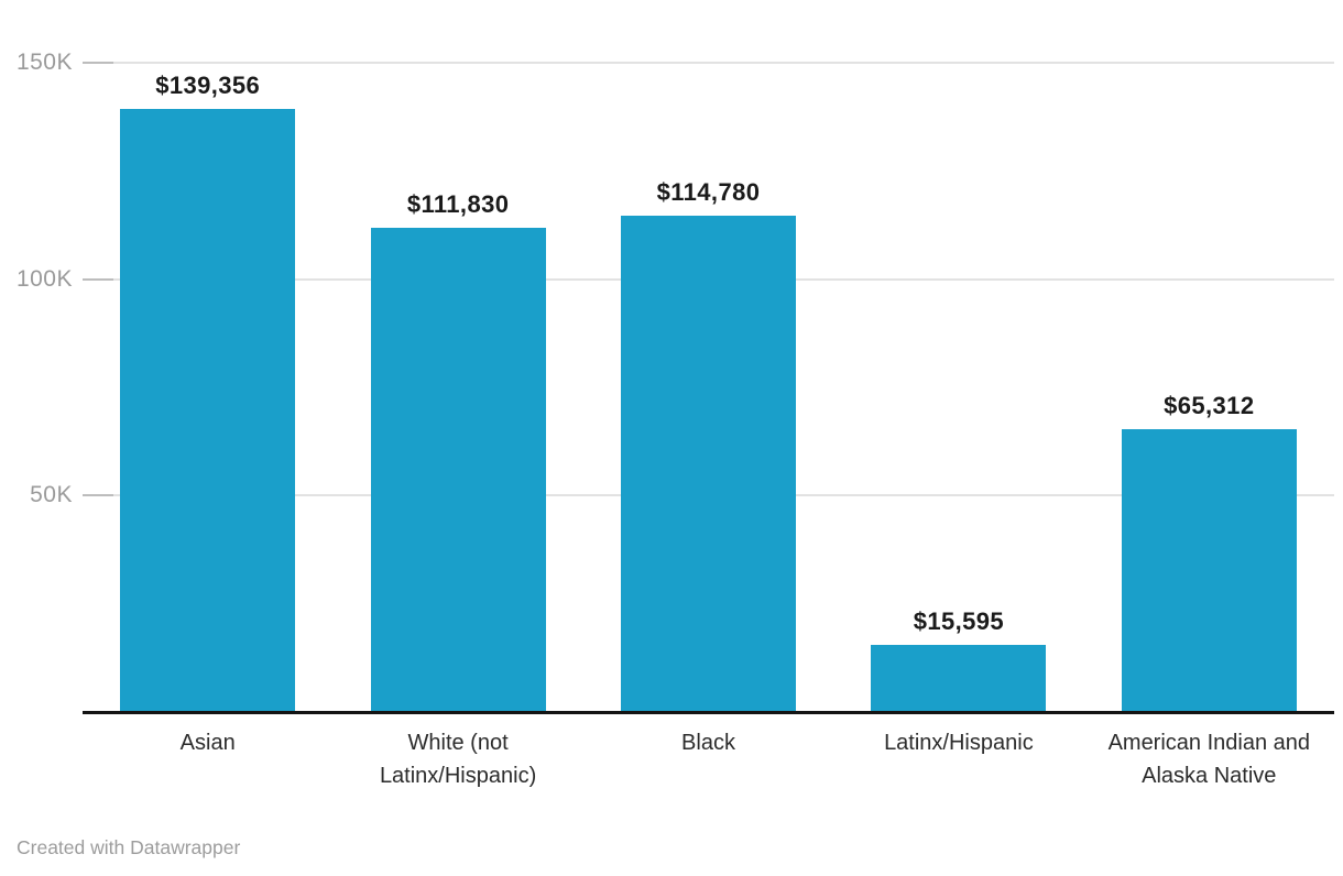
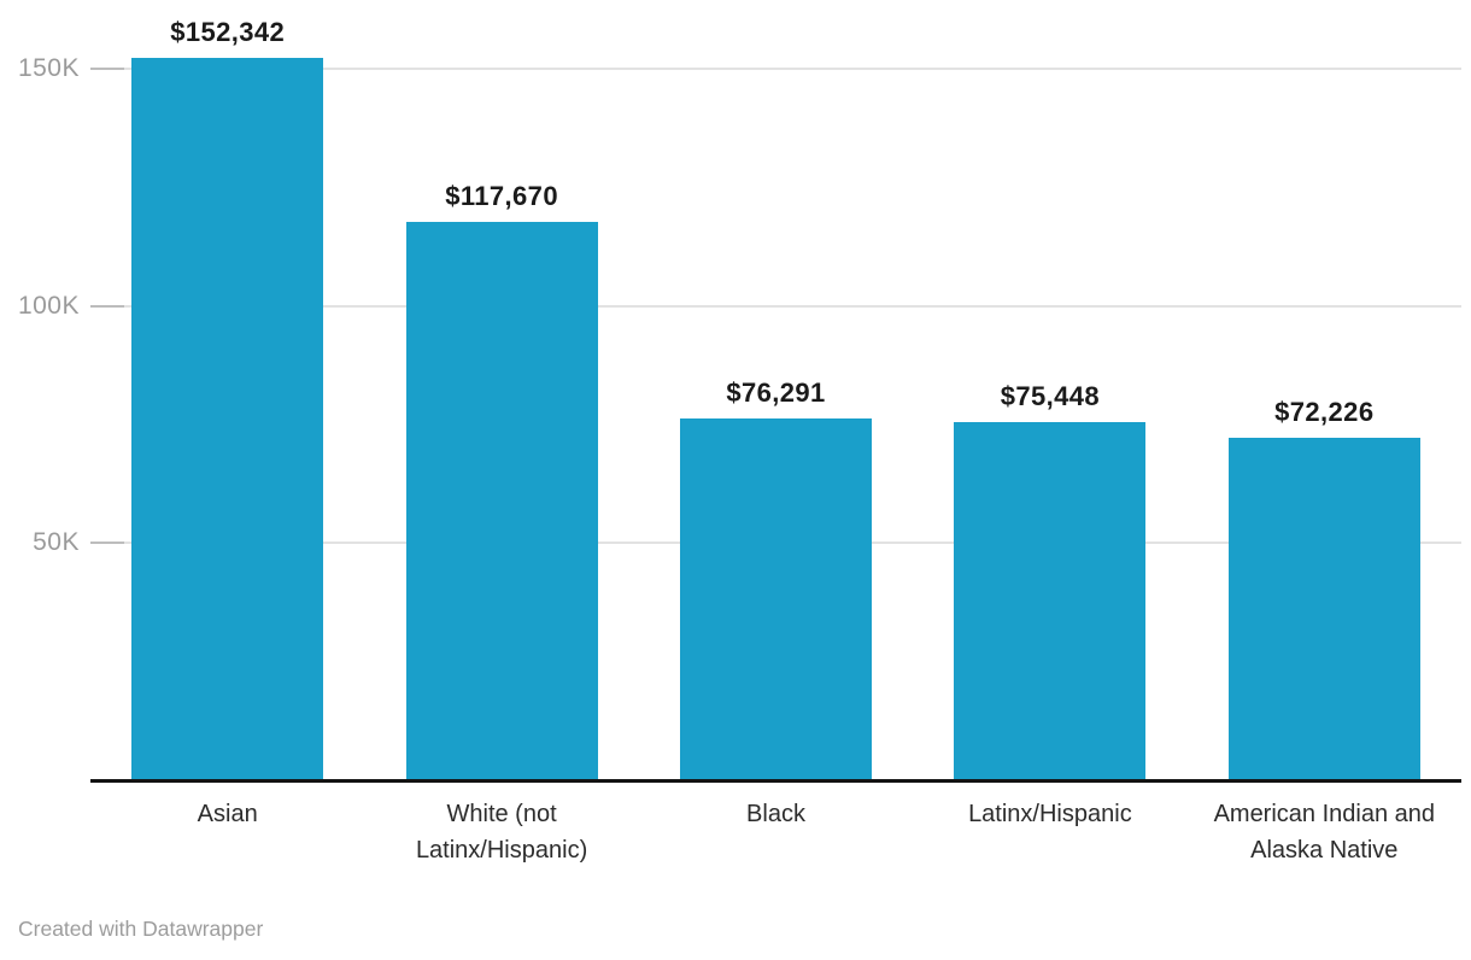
Asian: $139,356 -> $152,342
White (not Latinx/Hispanic): $111,830 -> $117,670
Black: $114,780 -> $76,291
Latinx/Hispanic: $15,595 -> $75,448
American Indian and Alaska Native: $65,312 -> $72,226
